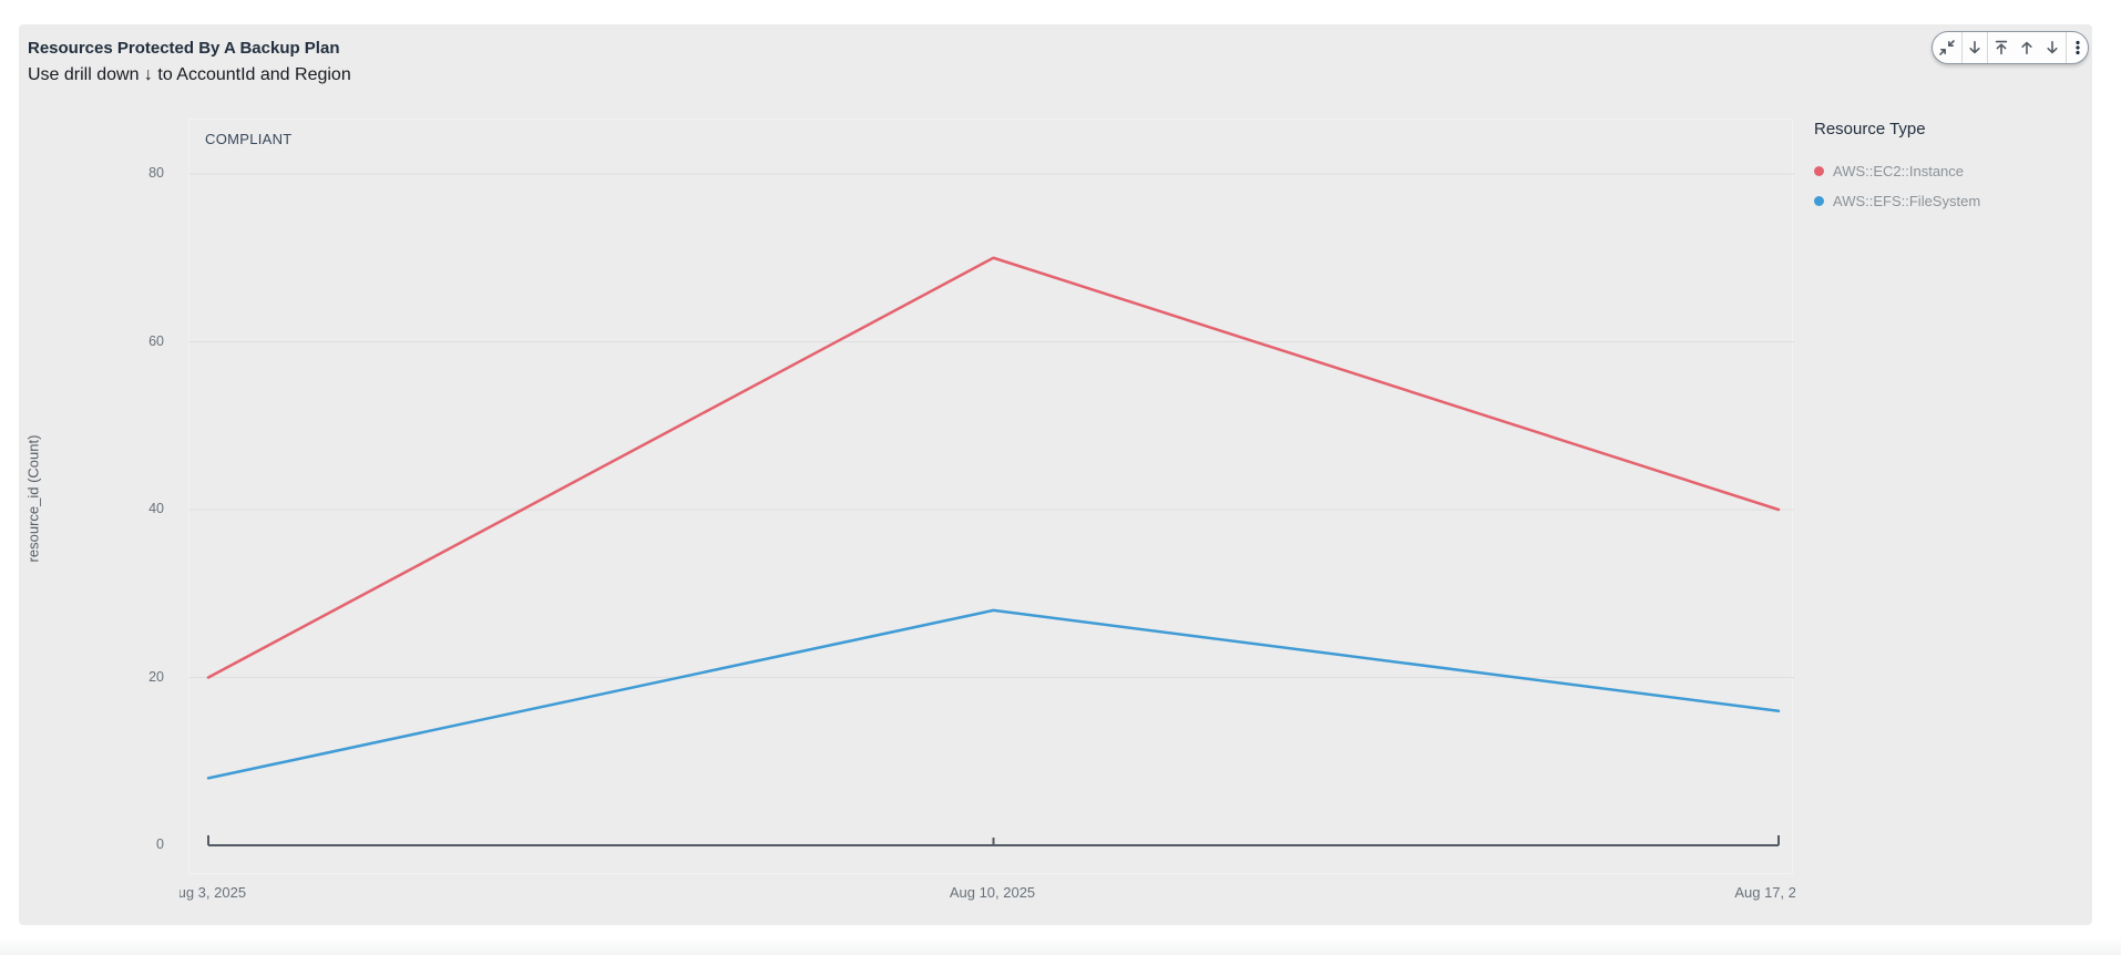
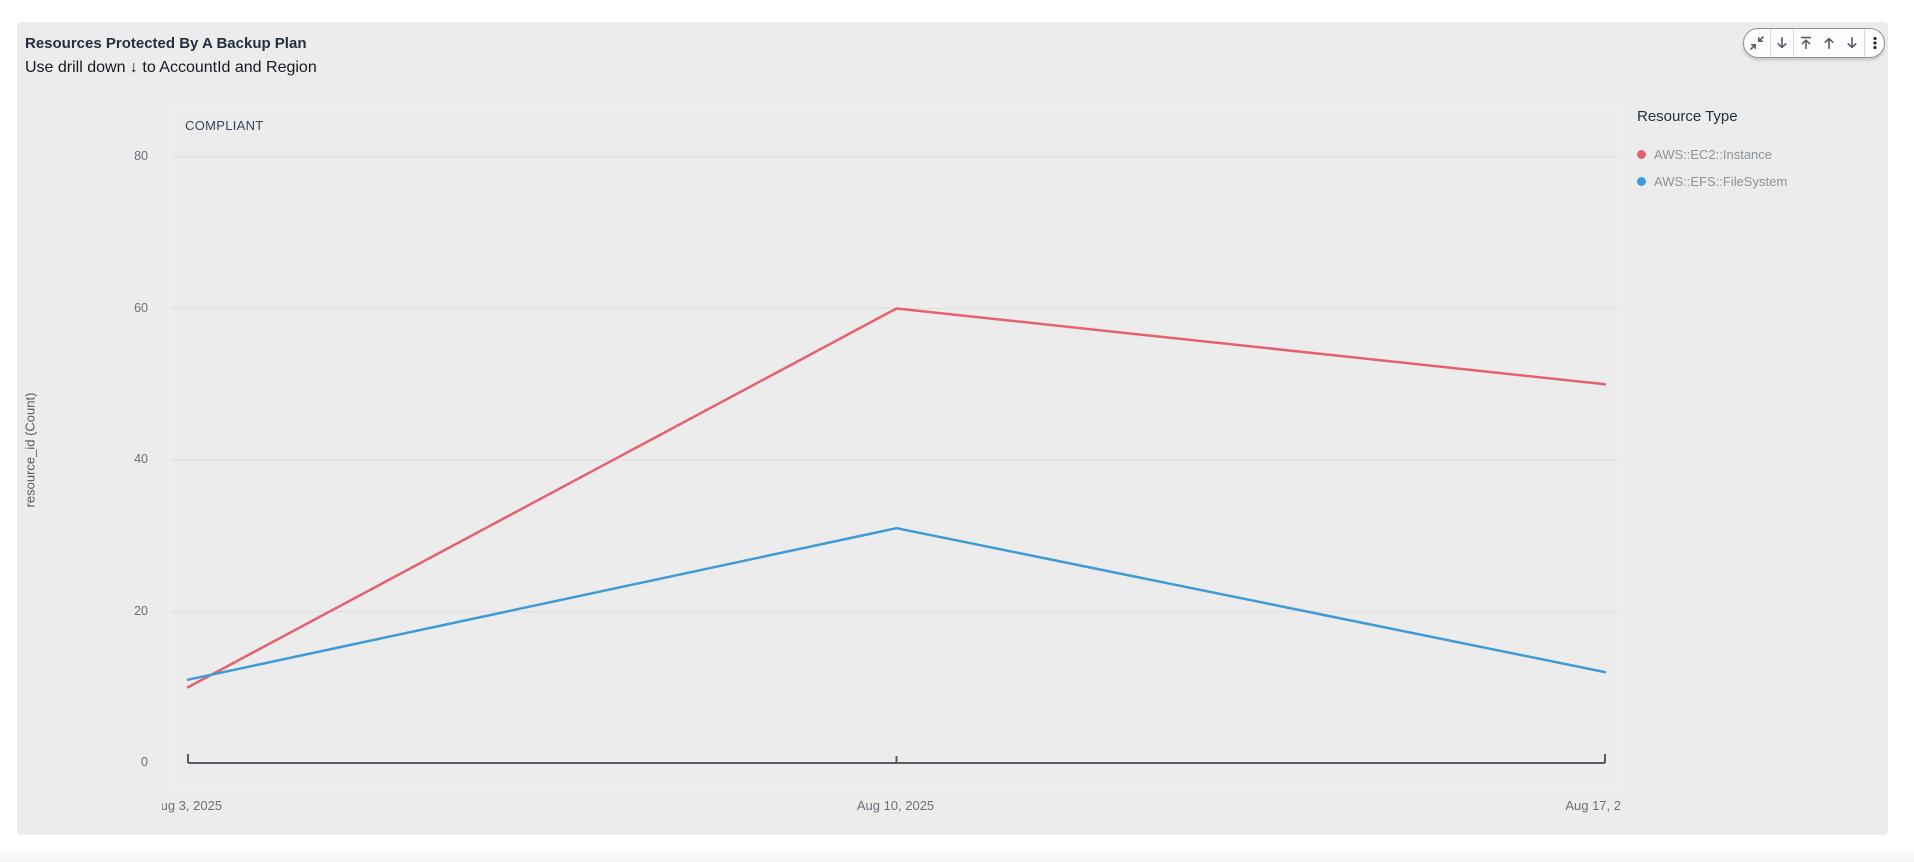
AWS::EC2::Instance/Aug 3, 2025: 20 -> 10
AWS::EFS::FileSystem/Aug 3, 2025: 8 -> 11
AWS::EC2::Instance/Aug 10, 2025: 70 -> 60
AWS::EFS::FileSystem/Aug 10, 2025: 28 -> 31
AWS::EC2::Instance/Aug 17, 2025: 40 -> 50
AWS::EFS::FileSystem/Aug 17, 2025: 16 -> 12
